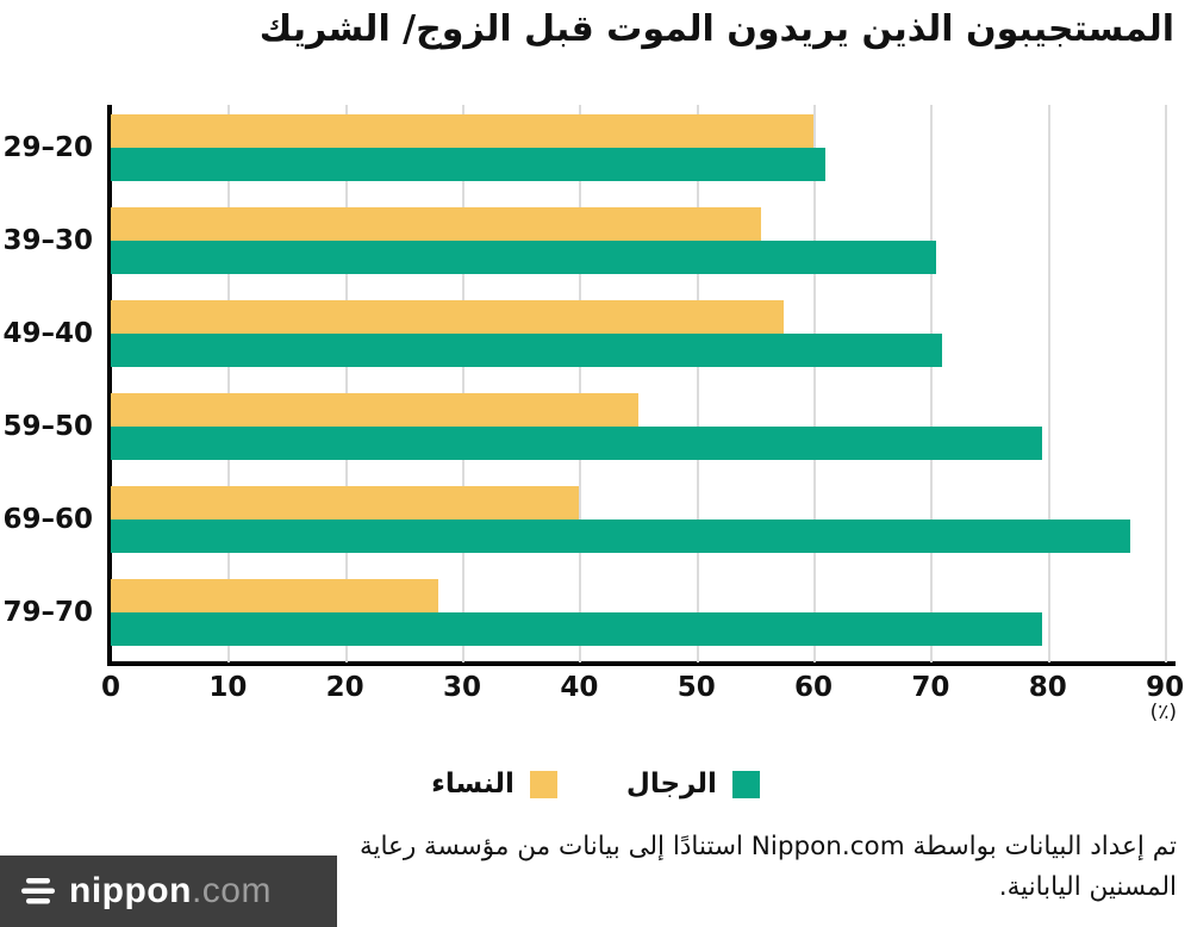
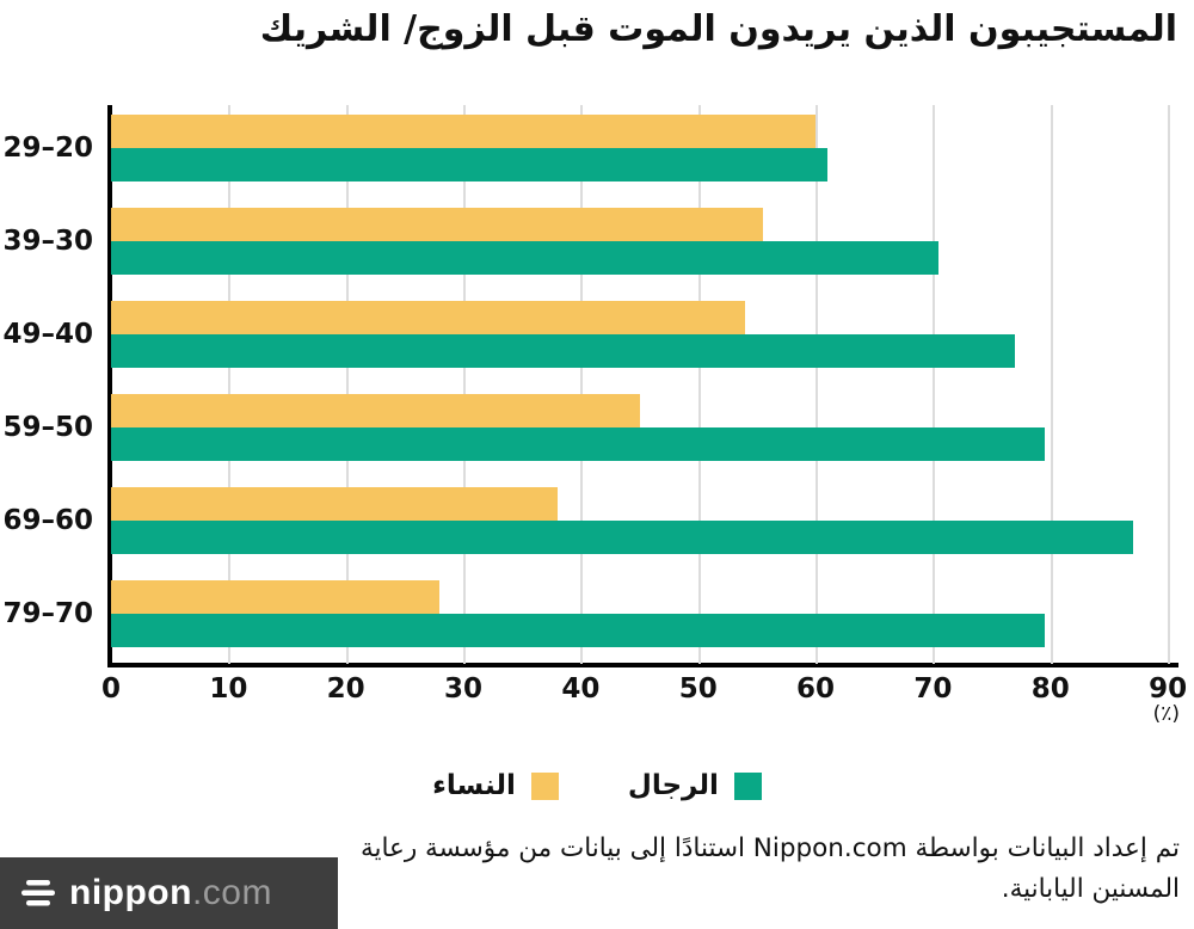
النساء/49–40: 58 -> 54
الرجال/49–40: 71 -> 77
النساء/69–60: 40 -> 38
